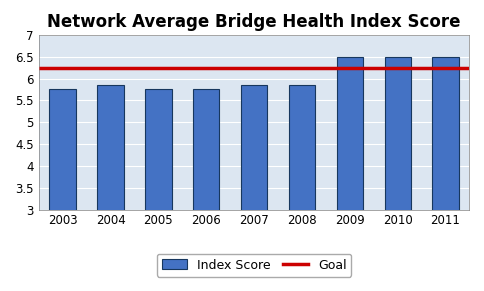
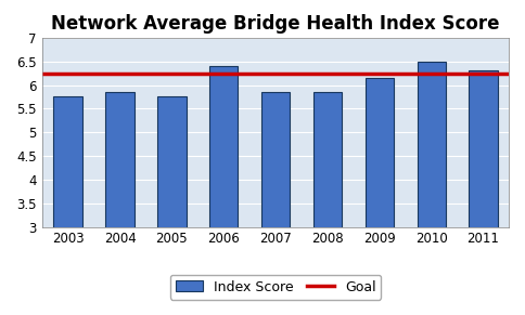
2006: 5.75 -> 6.40
2009: 6.50 -> 6.15
2011: 6.50 -> 6.30
